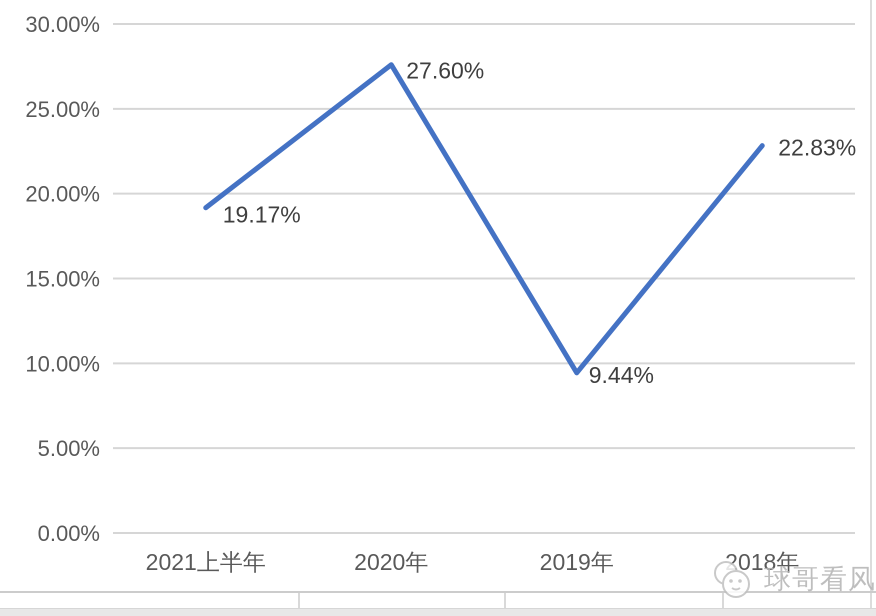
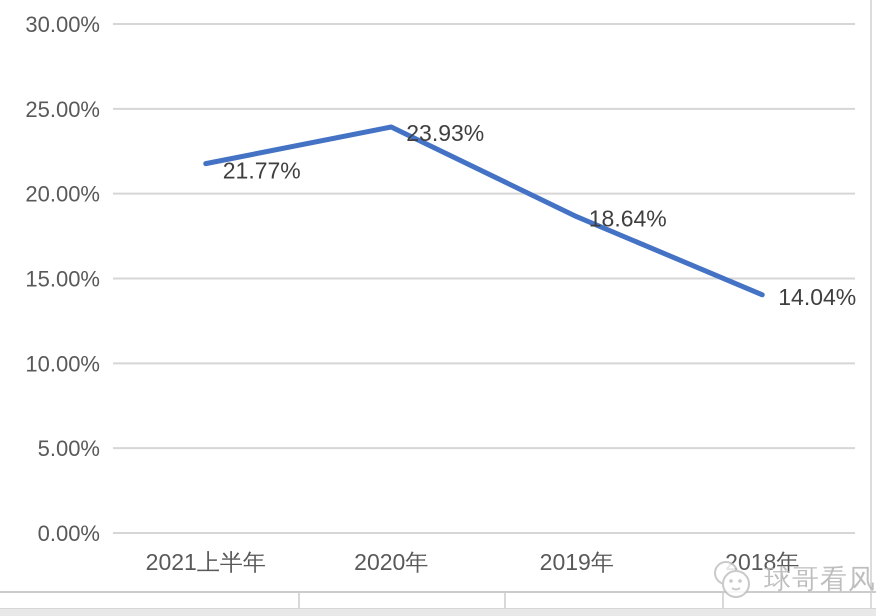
2021上半年: 19.17% -> 21.77%
2020年: 27.60% -> 23.93%
2019年: 9.44% -> 18.64%
2018年: 22.83% -> 14.04%
